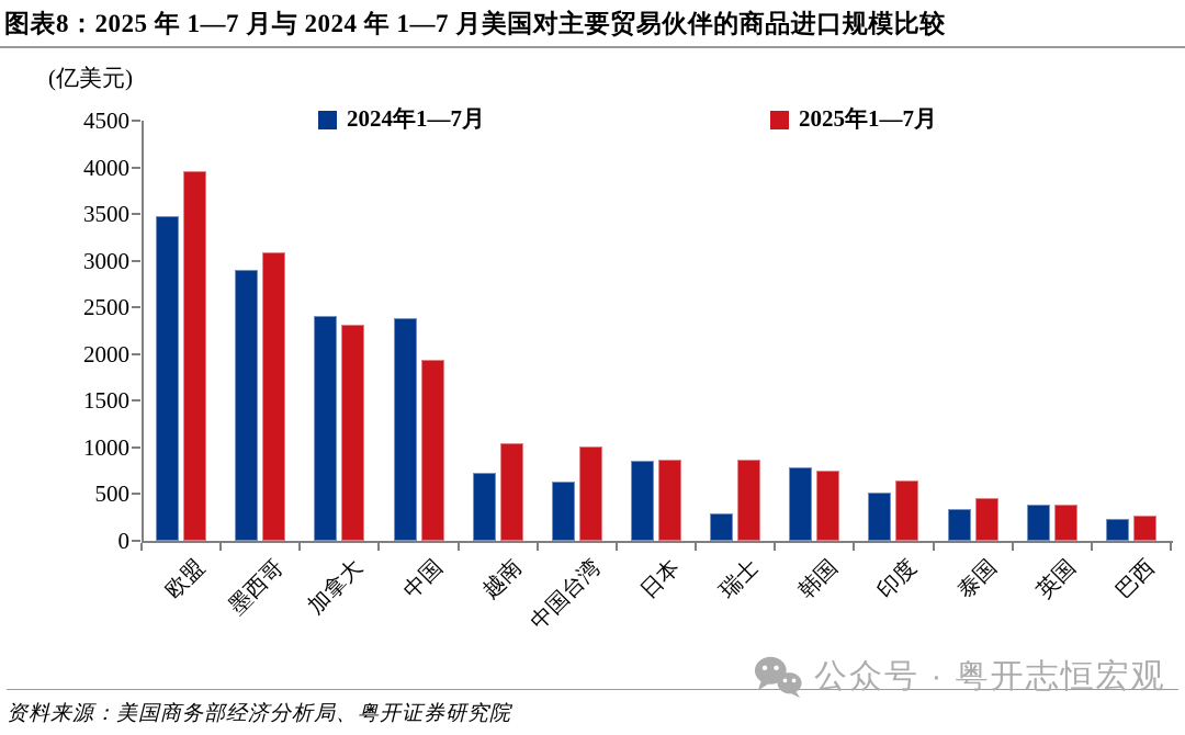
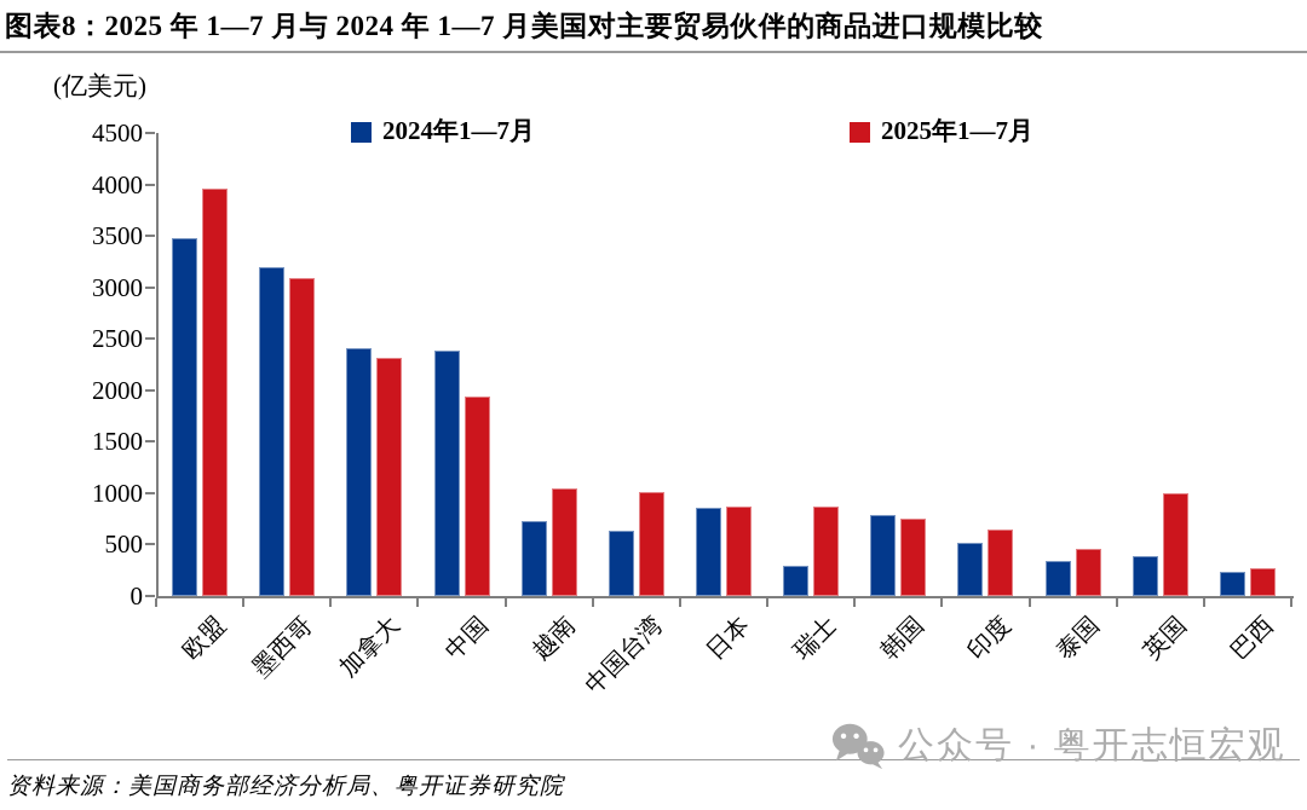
2024年1—7月/墨西哥: 2900 -> 3200
2025年1—7月/英国: 400 -> 1000
